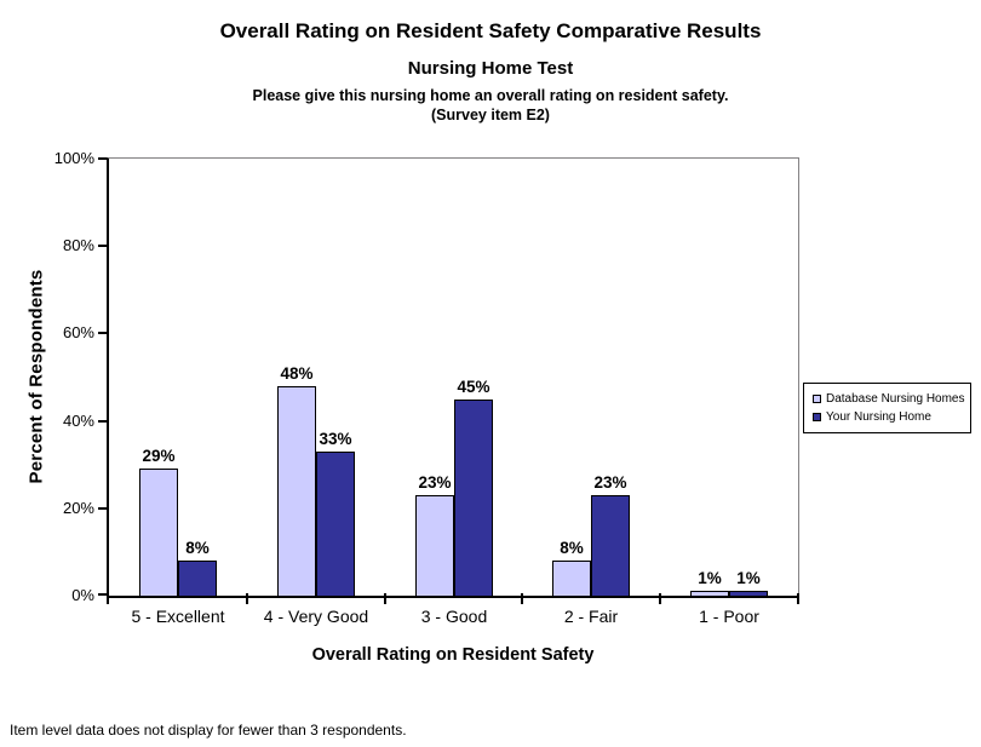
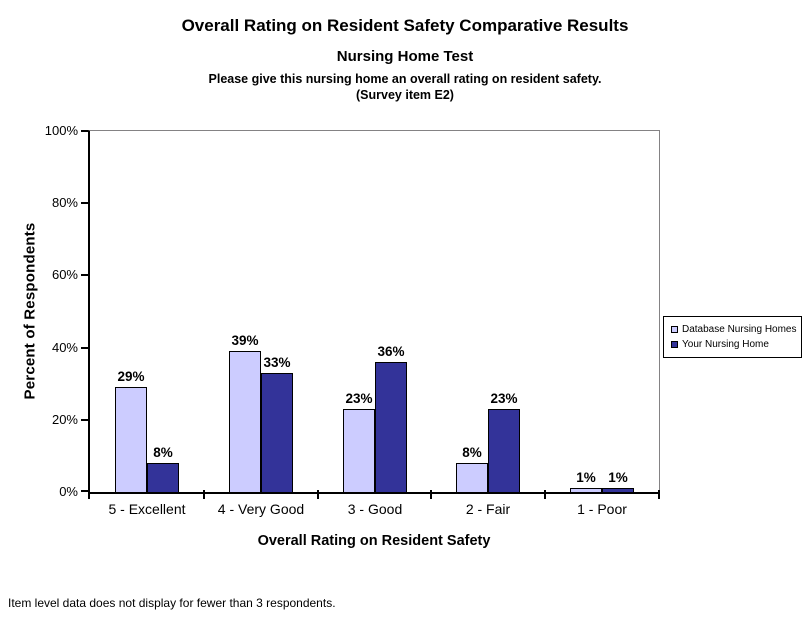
Database Nursing Homes/4 - Very Good: 48% -> 39%
Your Nursing Home/3 - Good: 45% -> 36%
